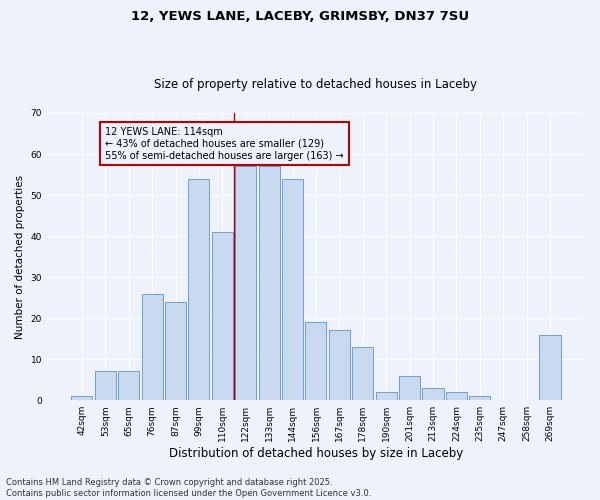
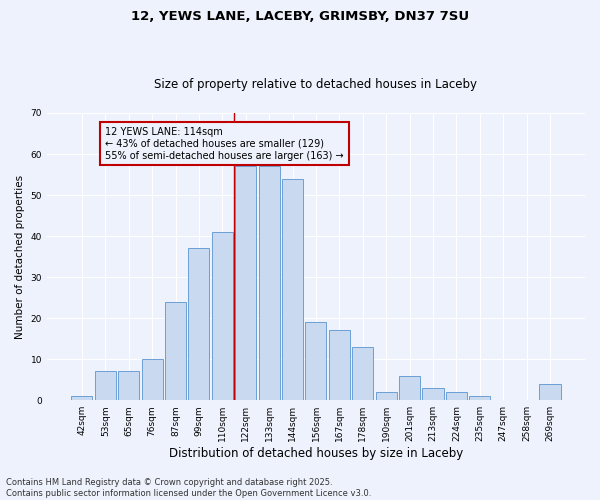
76sqm: 26 -> 10
99sqm: 54 -> 37
269sqm: 16 -> 4
